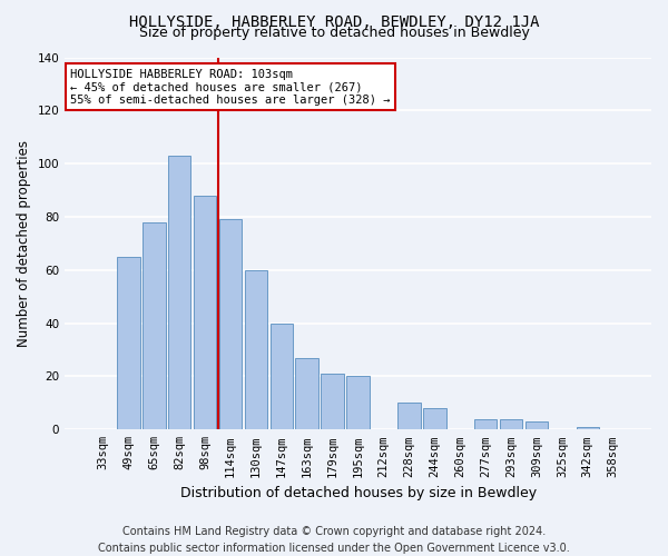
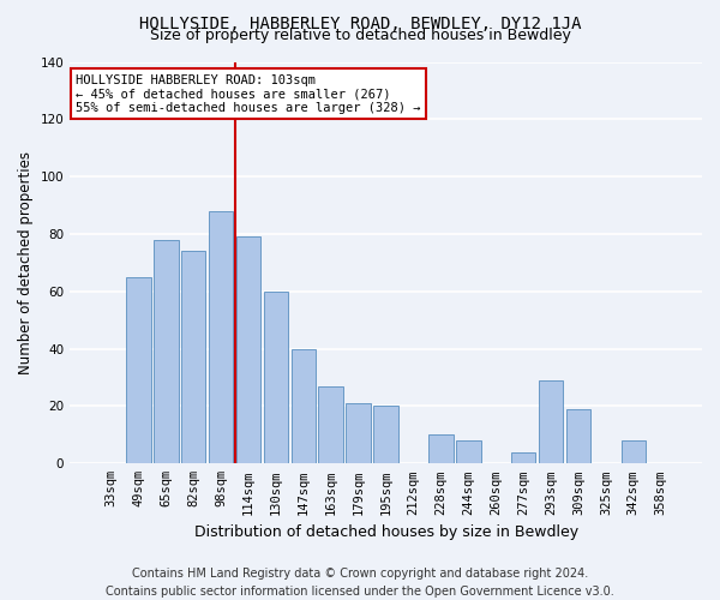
82sqm: 103 -> 74
293sqm: 4 -> 29
309sqm: 3 -> 19
342sqm: 1 -> 8
